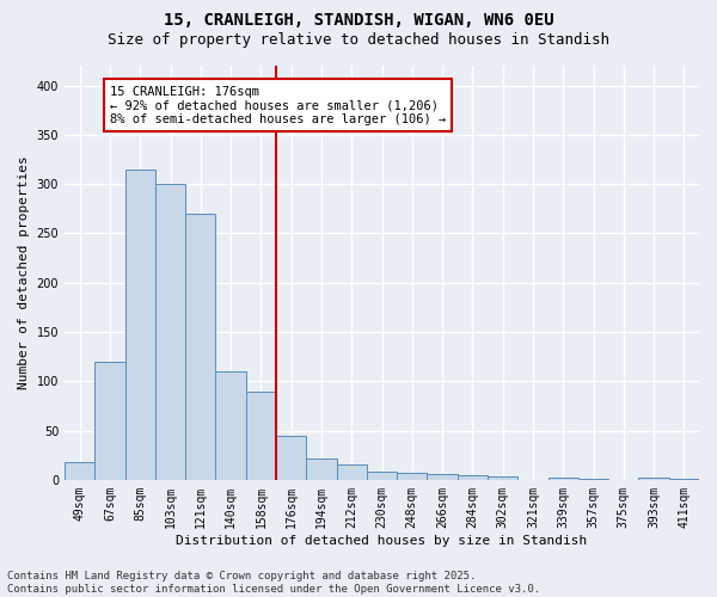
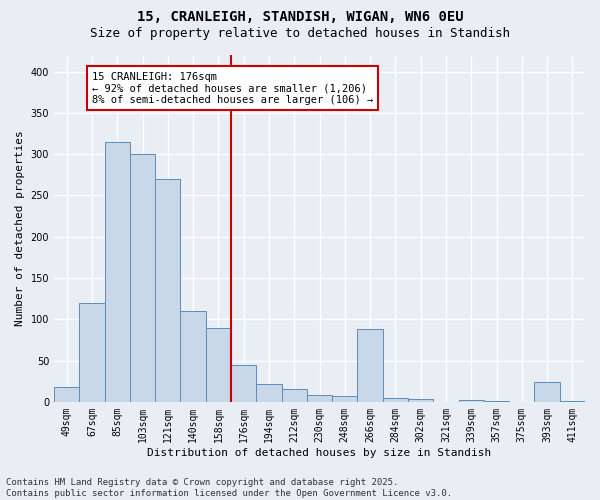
266sqm: 6 -> 88
393sqm: 2 -> 24
